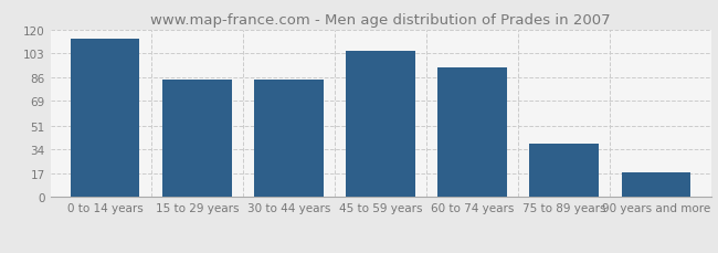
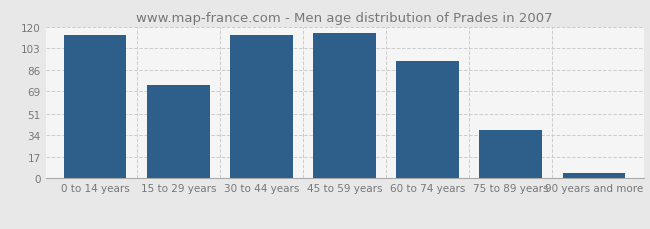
15 to 29 years: 84 -> 74
30 to 44 years: 84 -> 113
45 to 59 years: 105 -> 115
90 years and more: 18 -> 4
